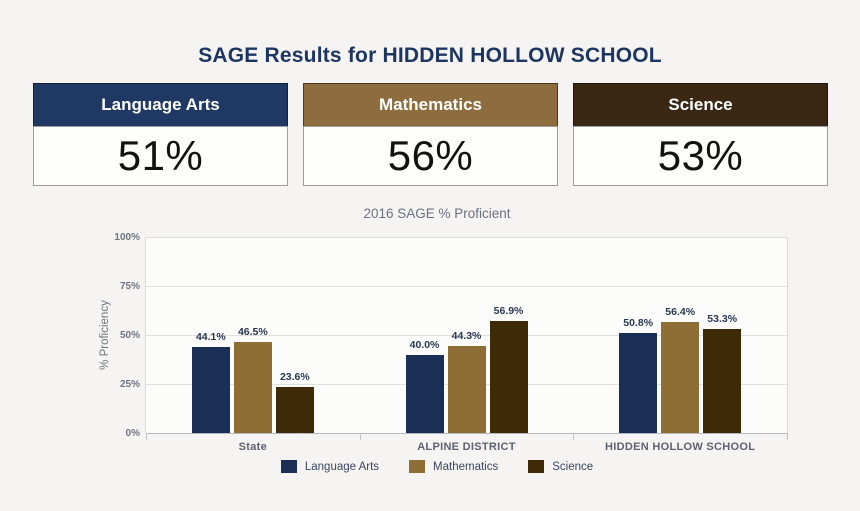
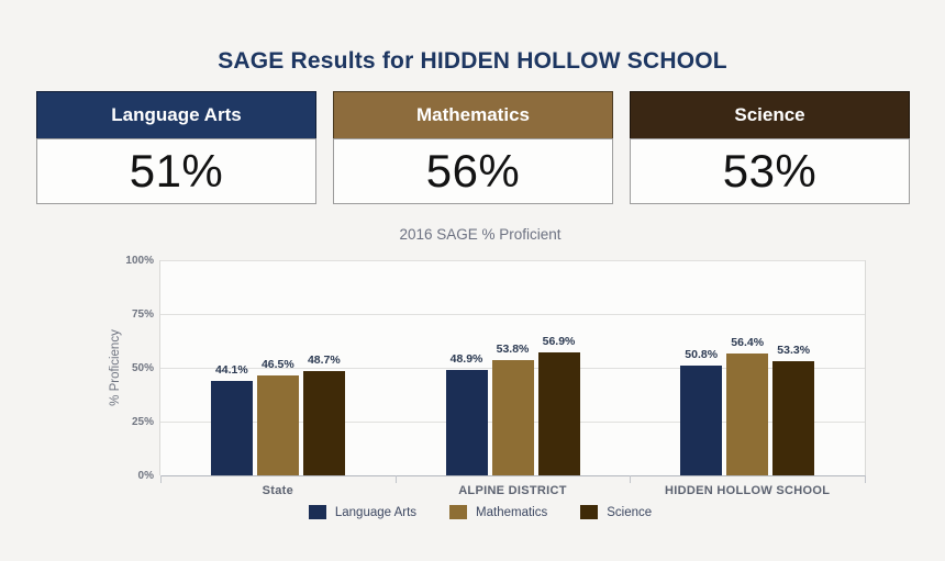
Science/State: 23.6% -> 48.7%
Language Arts/ALPINE DISTRICT: 40.0% -> 48.9%
Mathematics/ALPINE DISTRICT: 44.3% -> 53.8%
